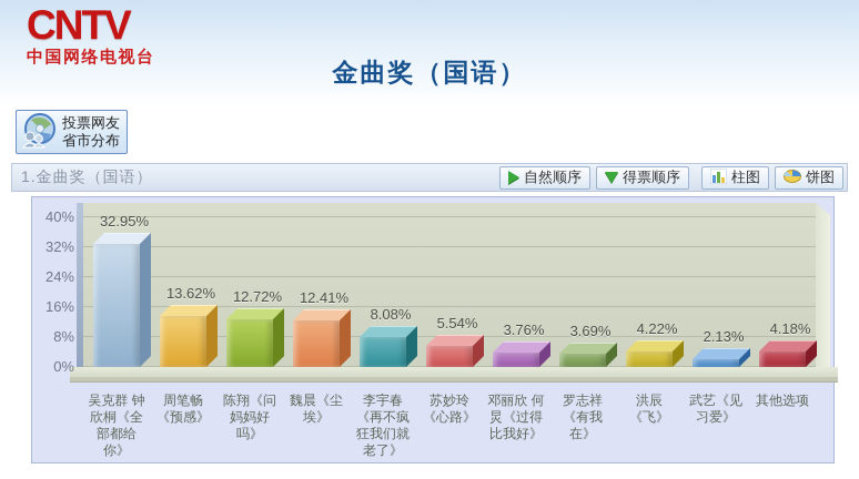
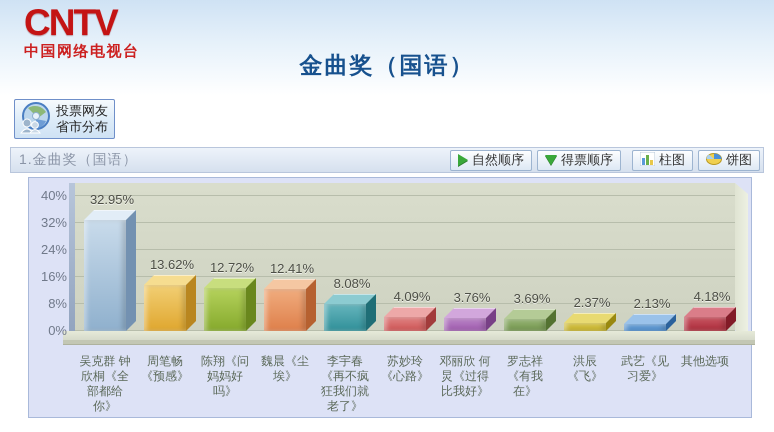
苏妙玲《心路》: 5.54% -> 4.09%
洪辰《飞》: 4.22% -> 2.37%
